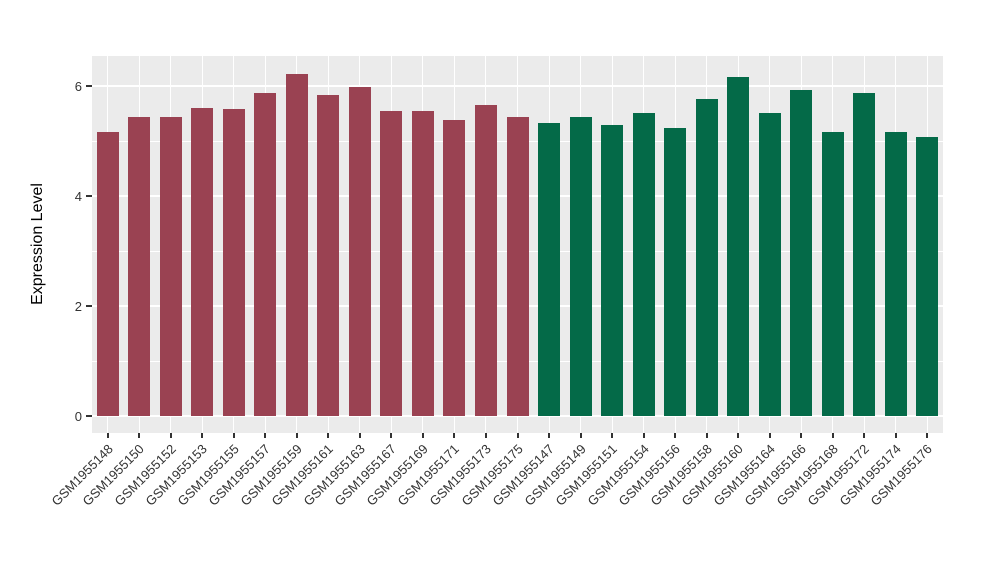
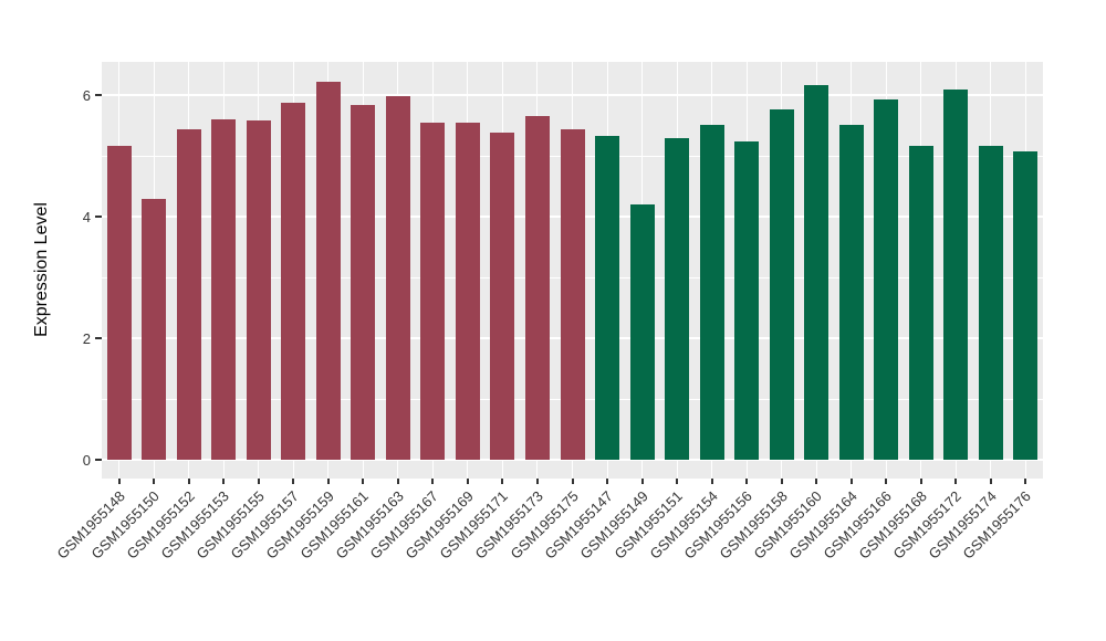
GSM1955150: 5.4 -> 4.3
GSM1955149: 5.4 -> 4.2
GSM1955172: 5.9 -> 6.1
